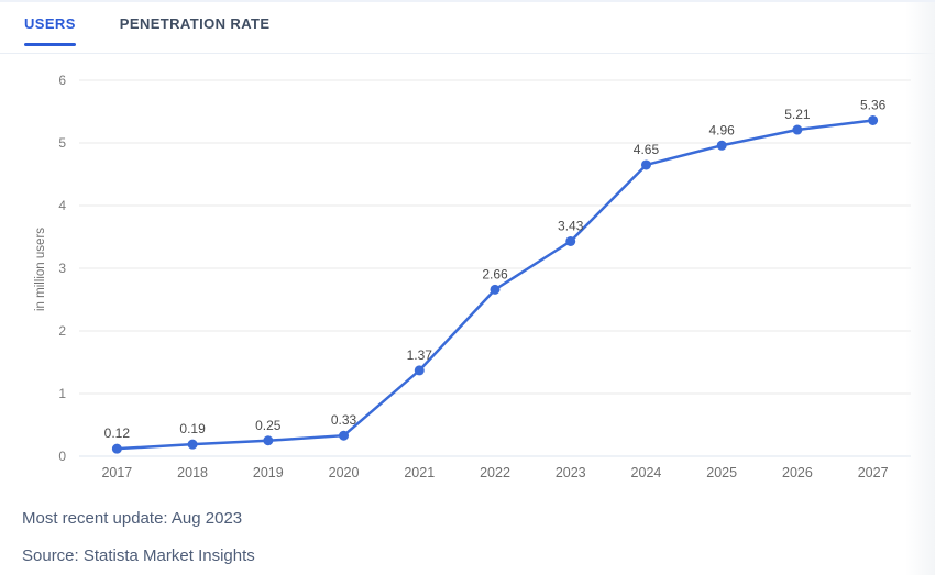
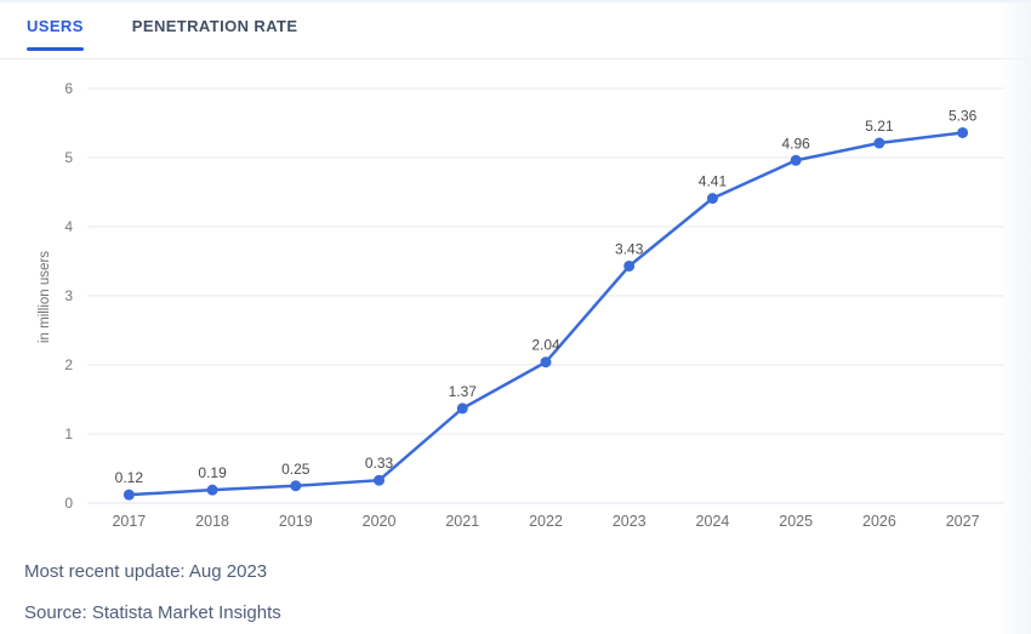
2022: 2.66 -> 2.04
2024: 4.65 -> 4.41
